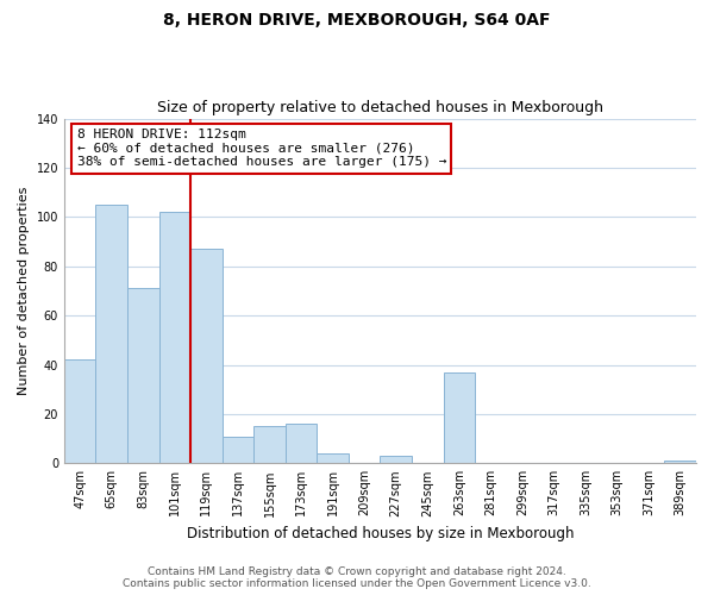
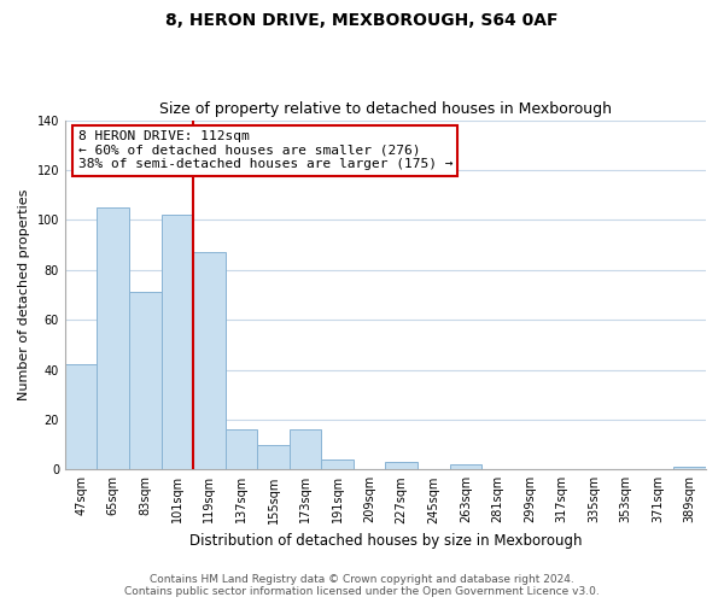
137sqm: 11 -> 16
155sqm: 15 -> 10
263sqm: 37 -> 2
